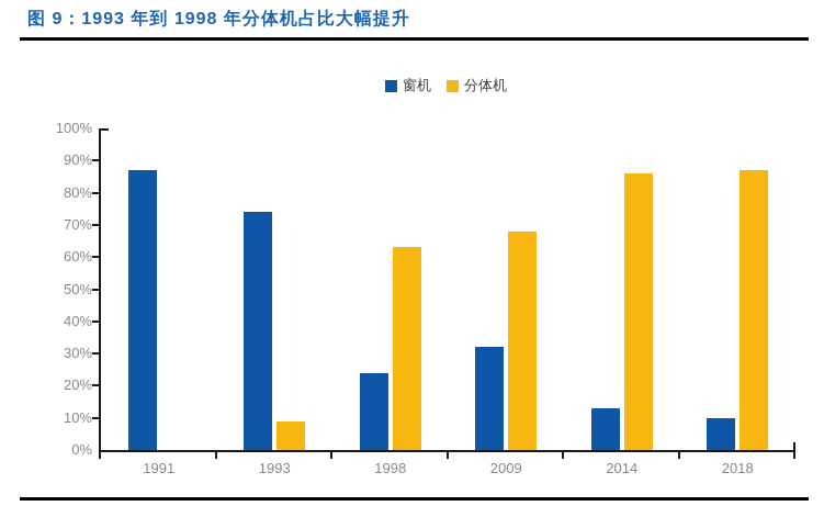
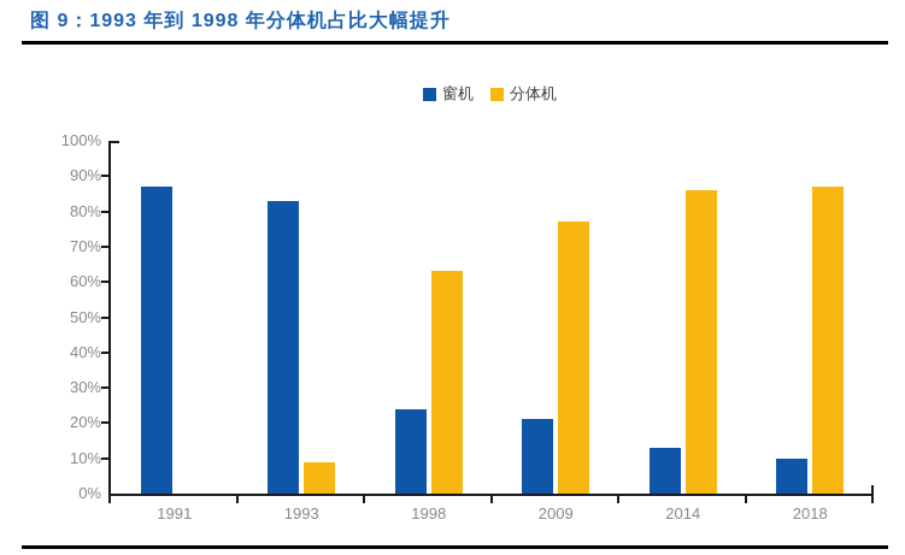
窗机/1993: 74% -> 83%
窗机/2009: 32% -> 21%
分体机/2009: 68% -> 77%
